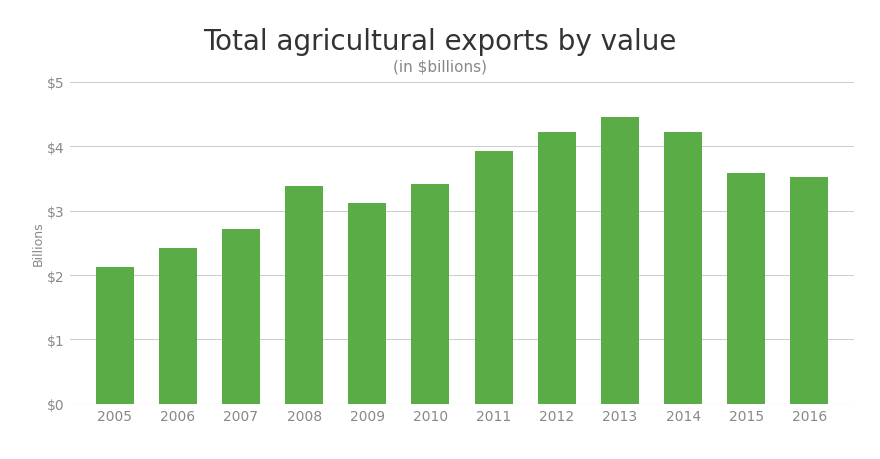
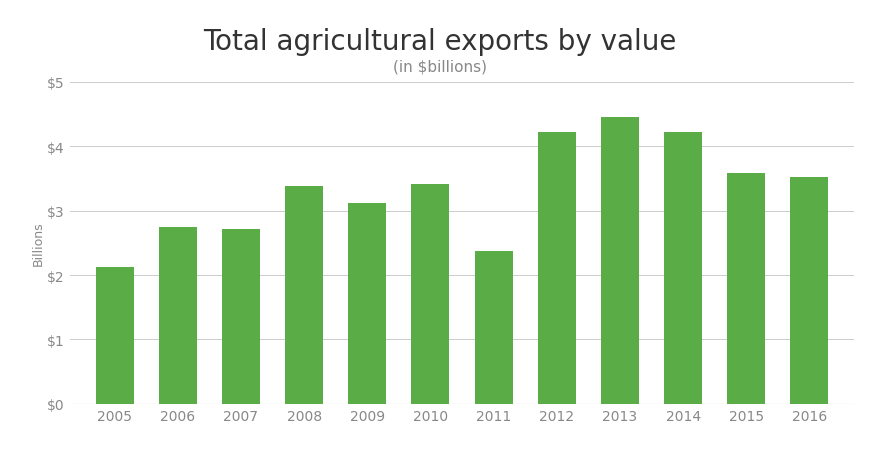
2006: $2.42 -> $2.74
2011: $3.92 -> $2.38
